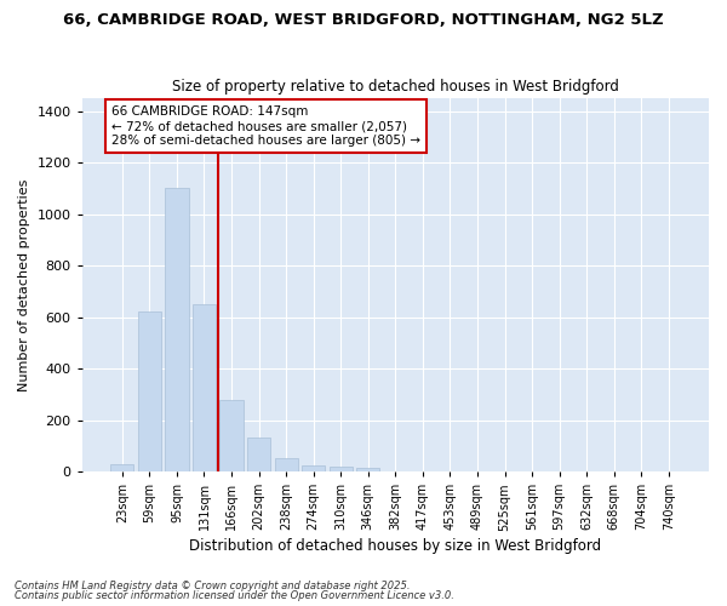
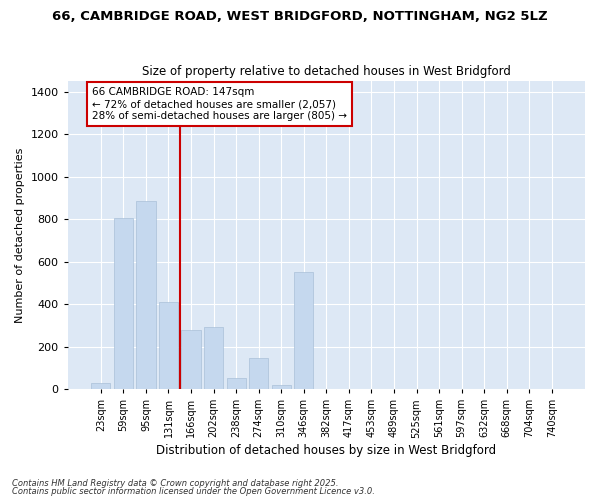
59sqm: 620 -> 805
95sqm: 1100 -> 885
131sqm: 650 -> 410
202sqm: 130 -> 290
274sqm: 25 -> 145
346sqm: 15 -> 550
